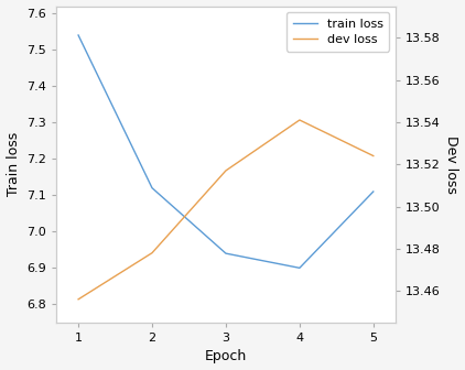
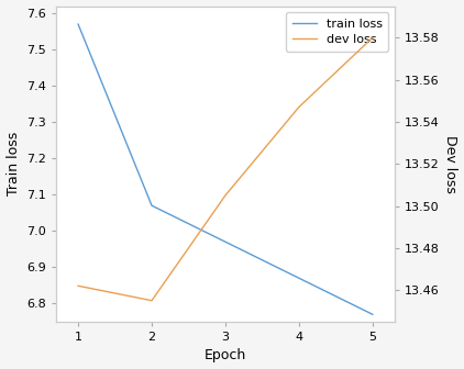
train loss/1: 7.54 -> 7.57
dev loss/1: 13.456 -> 13.462
train loss/2: 7.12 -> 7.07
dev loss/2: 13.478 -> 13.455
train loss/3: 6.94 -> 6.97
dev loss/3: 13.517 -> 13.505
train loss/4: 6.90 -> 6.87
dev loss/4: 13.541 -> 13.547
train loss/5: 7.11 -> 6.77
dev loss/5: 13.524 -> 13.580
